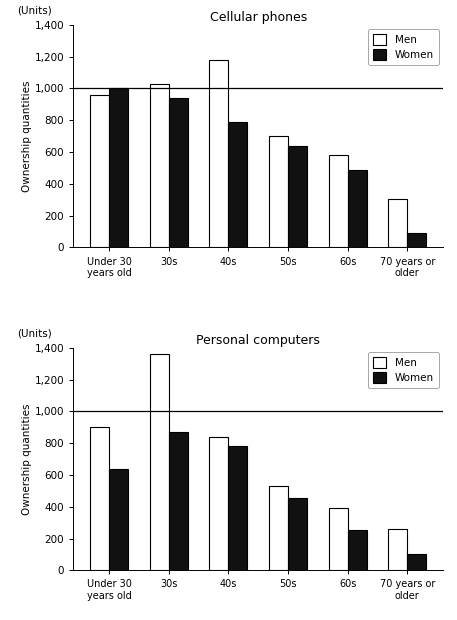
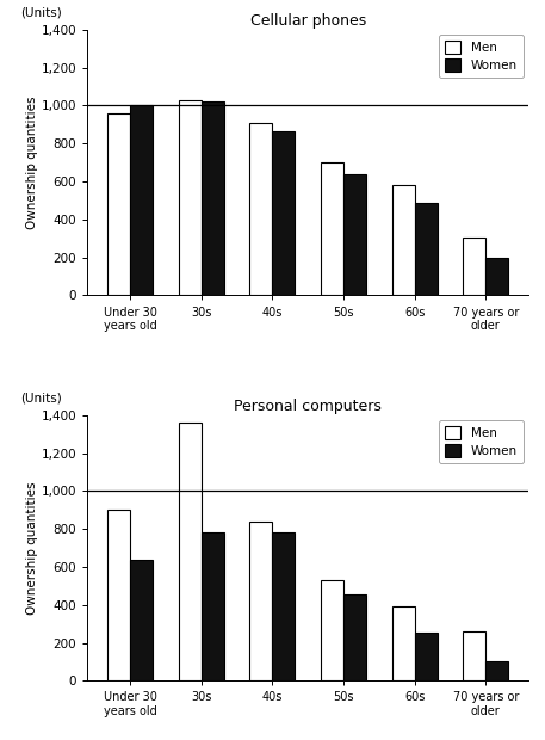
Cellular phones/Women/30s: 940 -> 1,020
Cellular phones/Men/40s: 1,180 -> 910
Cellular phones/Women/40s: 790 -> 860
Cellular phones/Women/70 years or older: 90 -> 200
Personal computers/Women/30s: 870 -> 780
